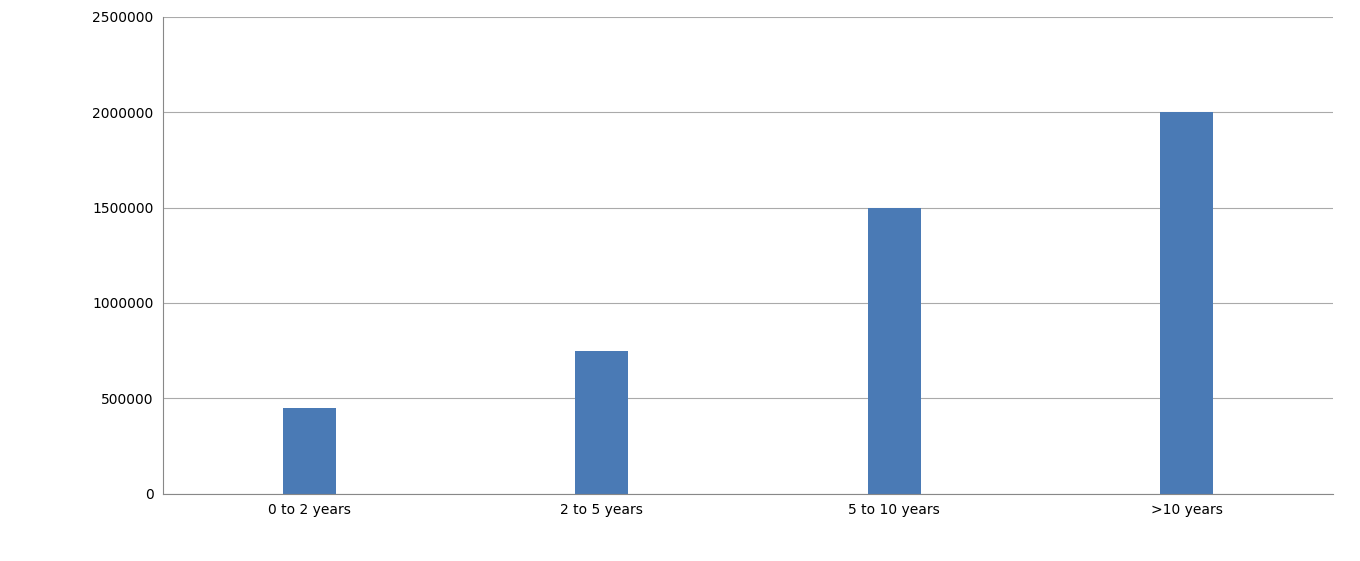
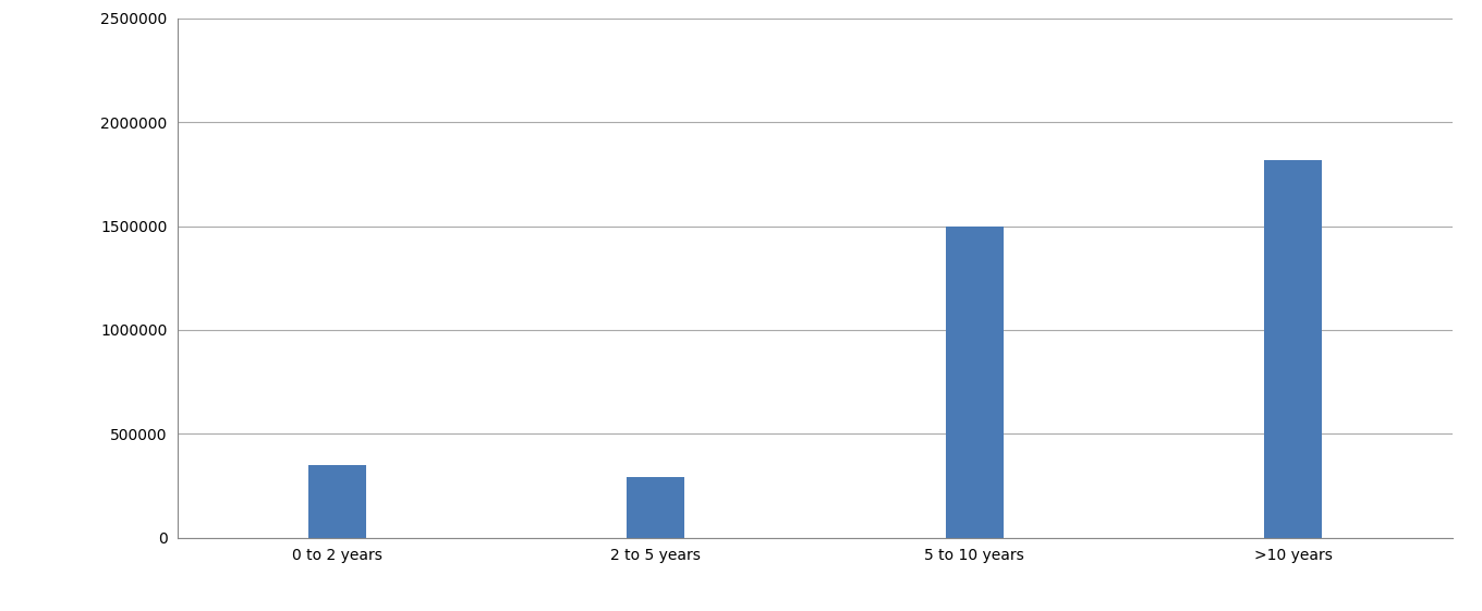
0 to 2 years: 450000 -> 350000
2 to 5 years: 750000 -> 290000
>10 years: 2000000 -> 1820000
